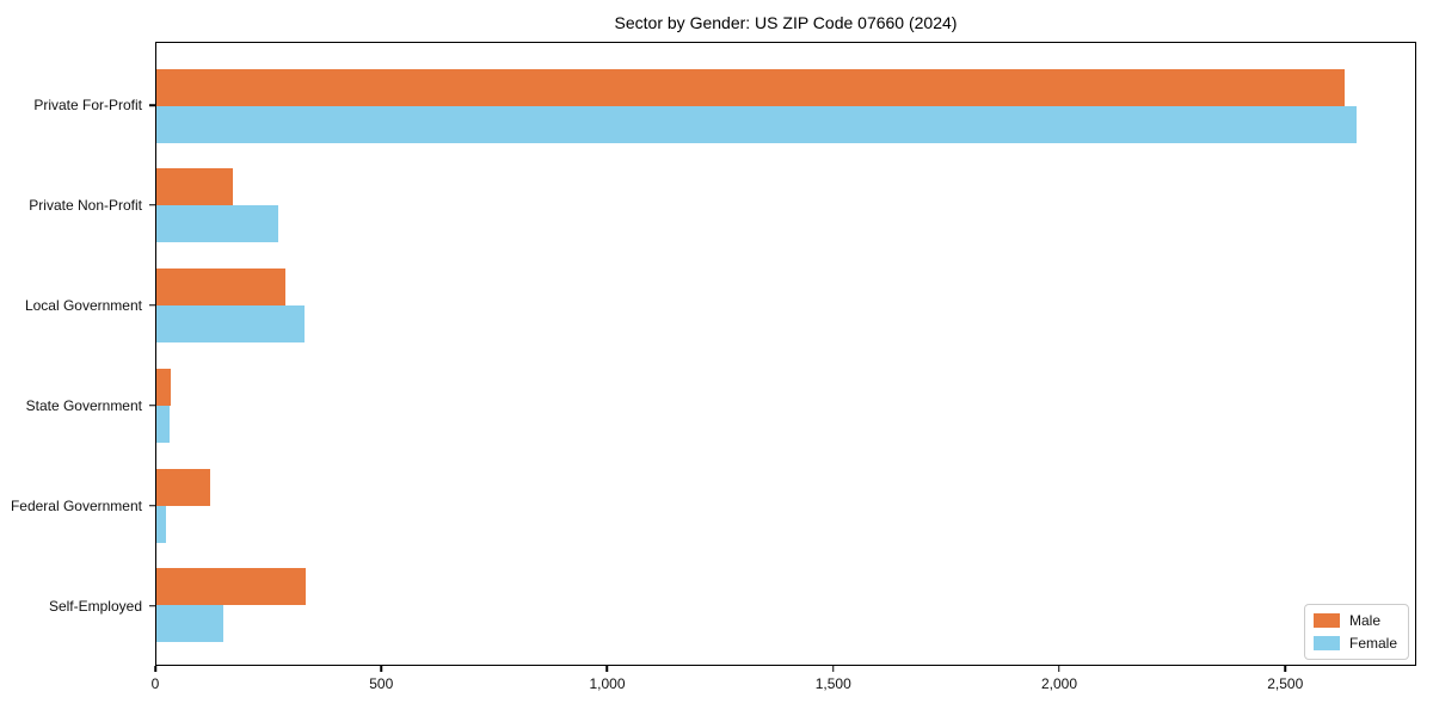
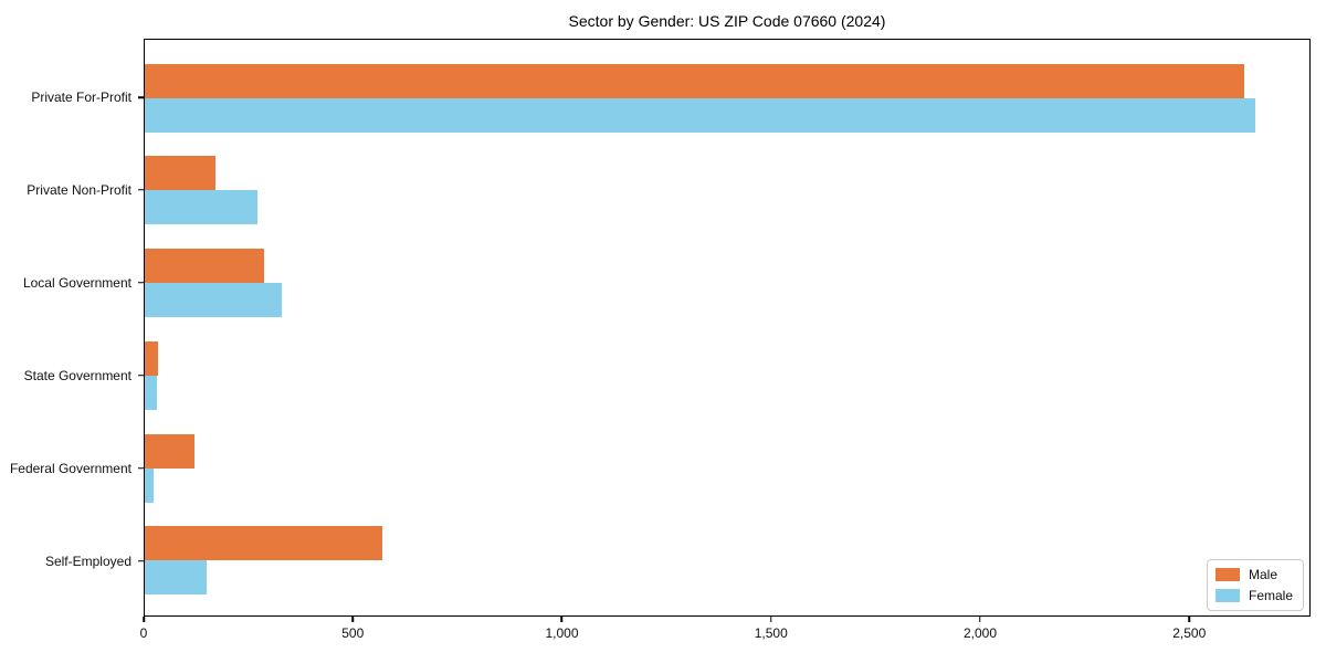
Male/Self-Employed: 330 -> 570
